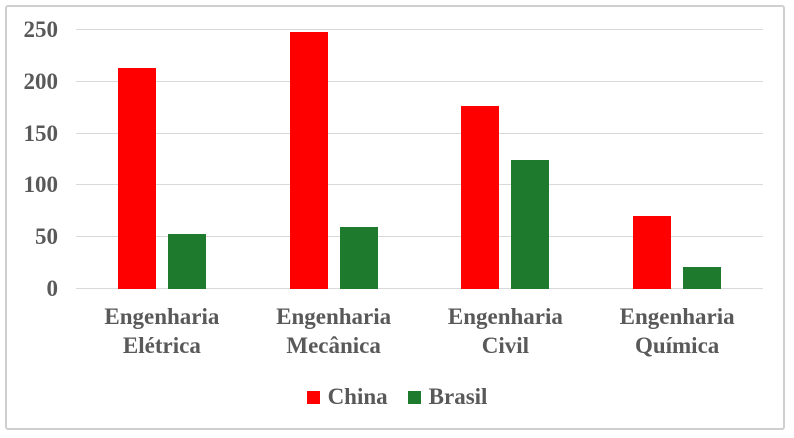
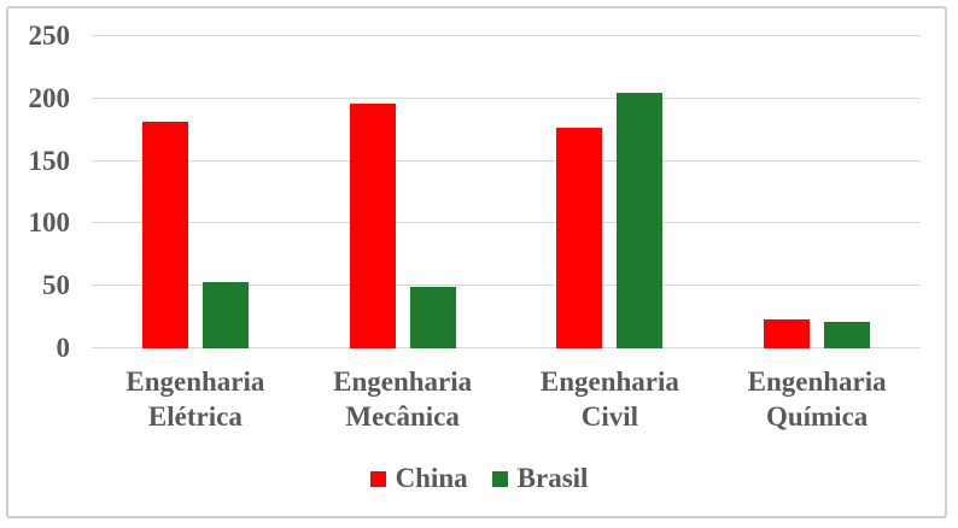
China/Engenharia Elétrica: 213 -> 181
China/Engenharia Mecânica: 248 -> 196
Brasil/Engenharia Mecânica: 60 -> 49
Brasil/Engenharia Civil: 125 -> 205
China/Engenharia Química: 70 -> 23
